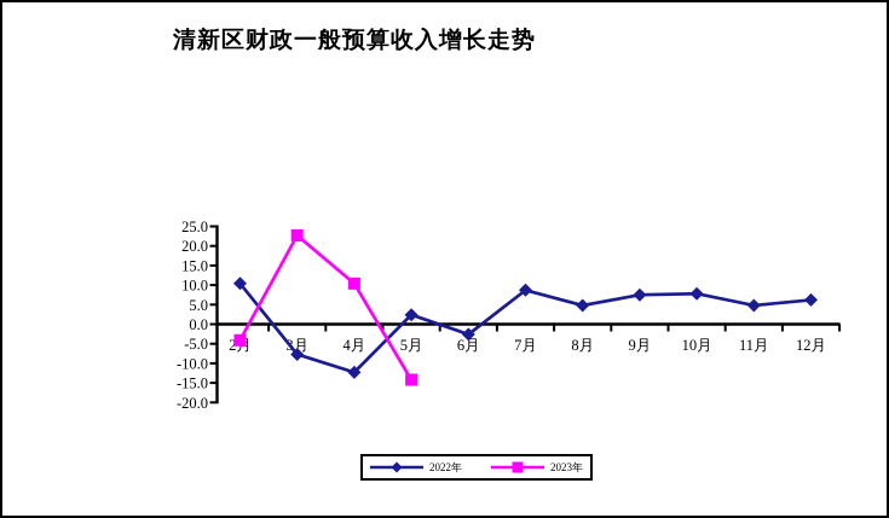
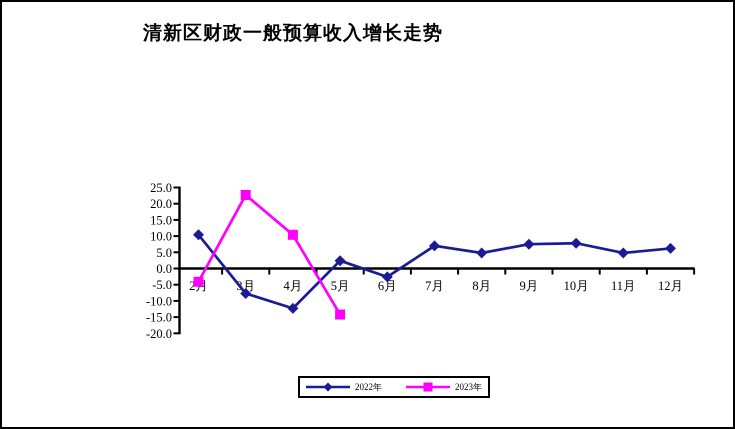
2022年/7月: 9 -> 7
